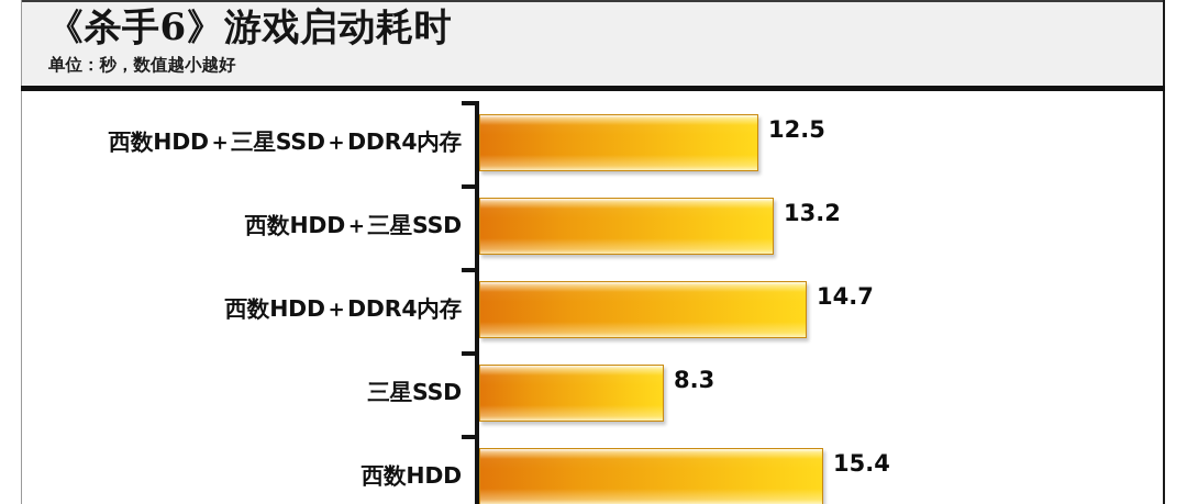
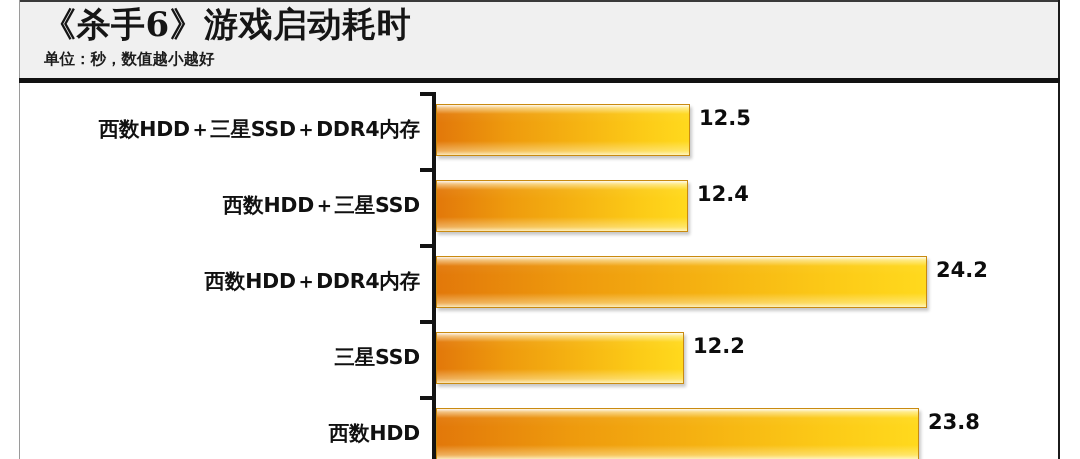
西数HDD＋三星SSD: 13.2 -> 12.4
西数HDD＋DDR4内存: 14.7 -> 24.2
三星SSD: 8.3 -> 12.2
西数HDD: 15.4 -> 23.8
